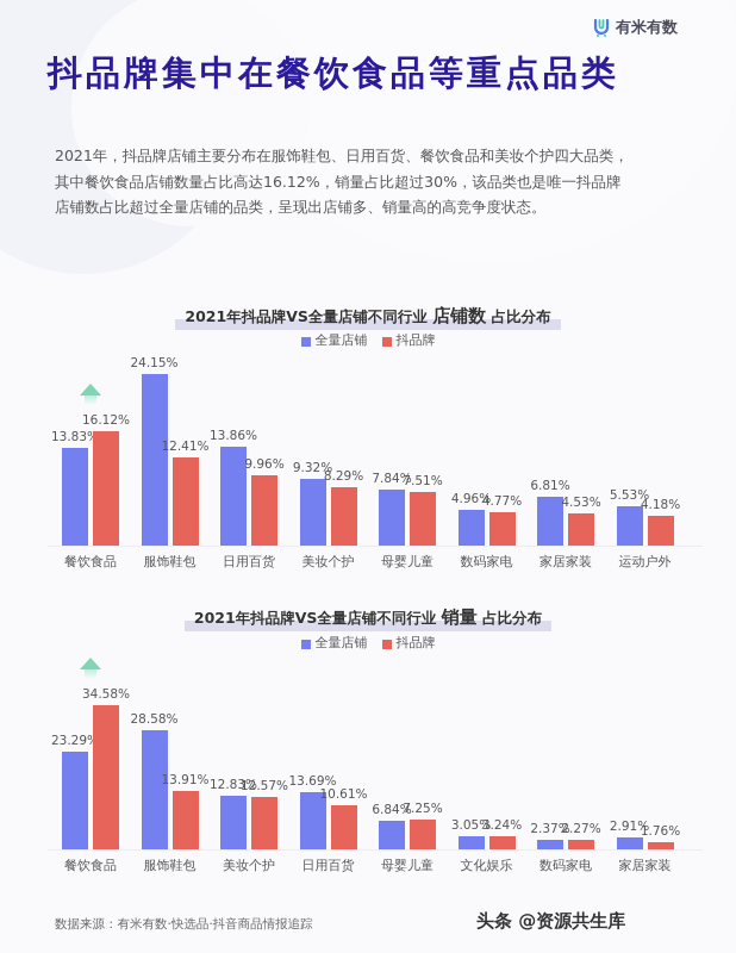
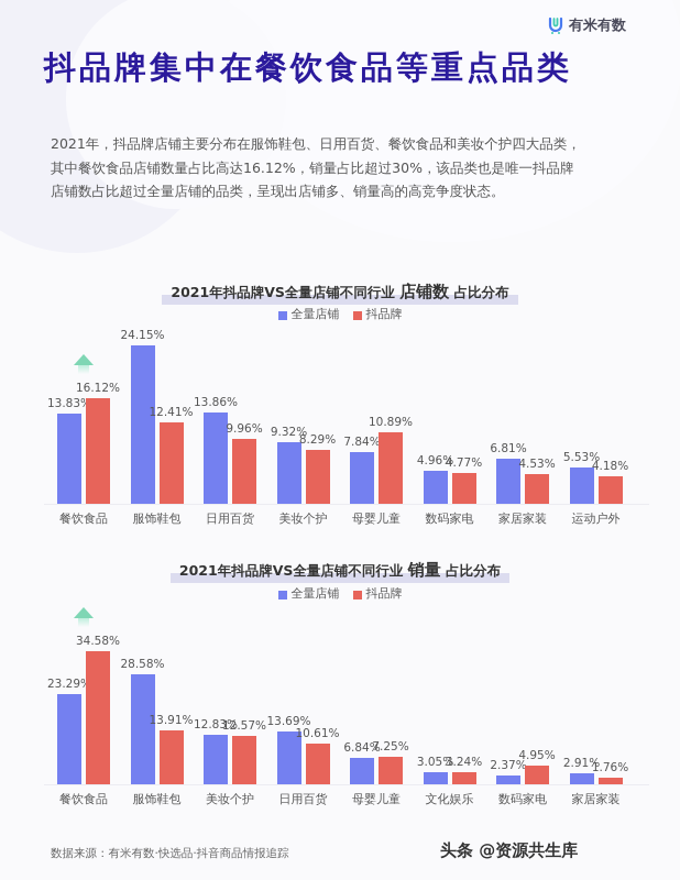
2021年抖品牌VS全量店铺不同行业 店铺数 占比分布/抖品牌/母婴儿童: 7.51% -> 10.89%
2021年抖品牌VS全量店铺不同行业 销量 占比分布/抖品牌/数码家电: 2.27% -> 4.95%
